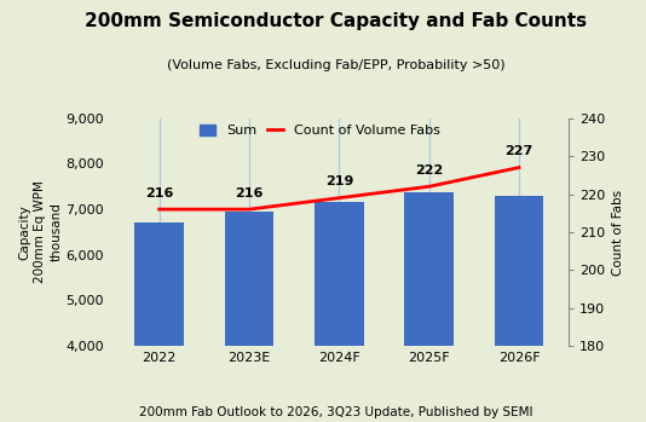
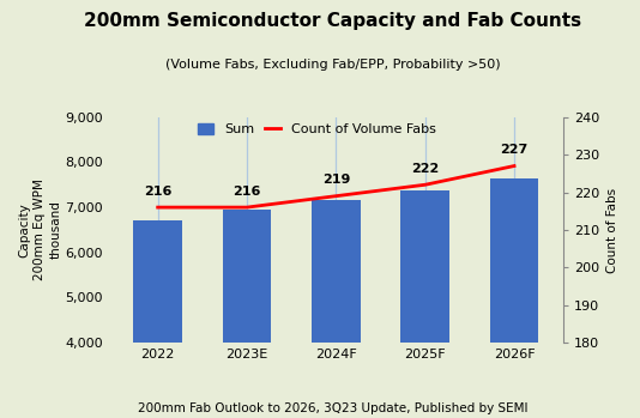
Sum/2026F: 7,300 -> 7,650
